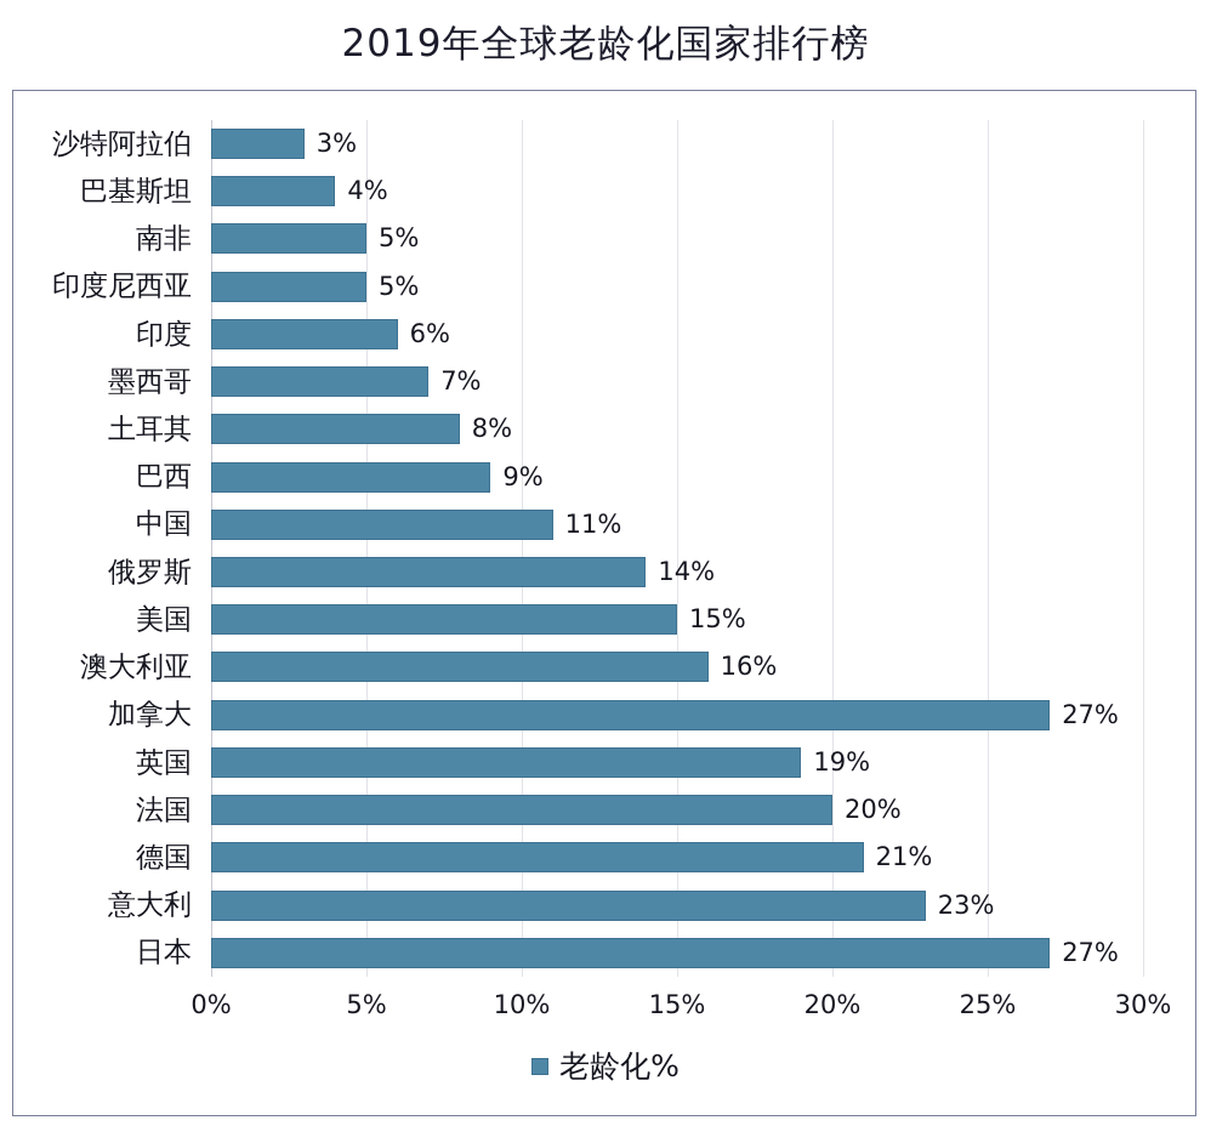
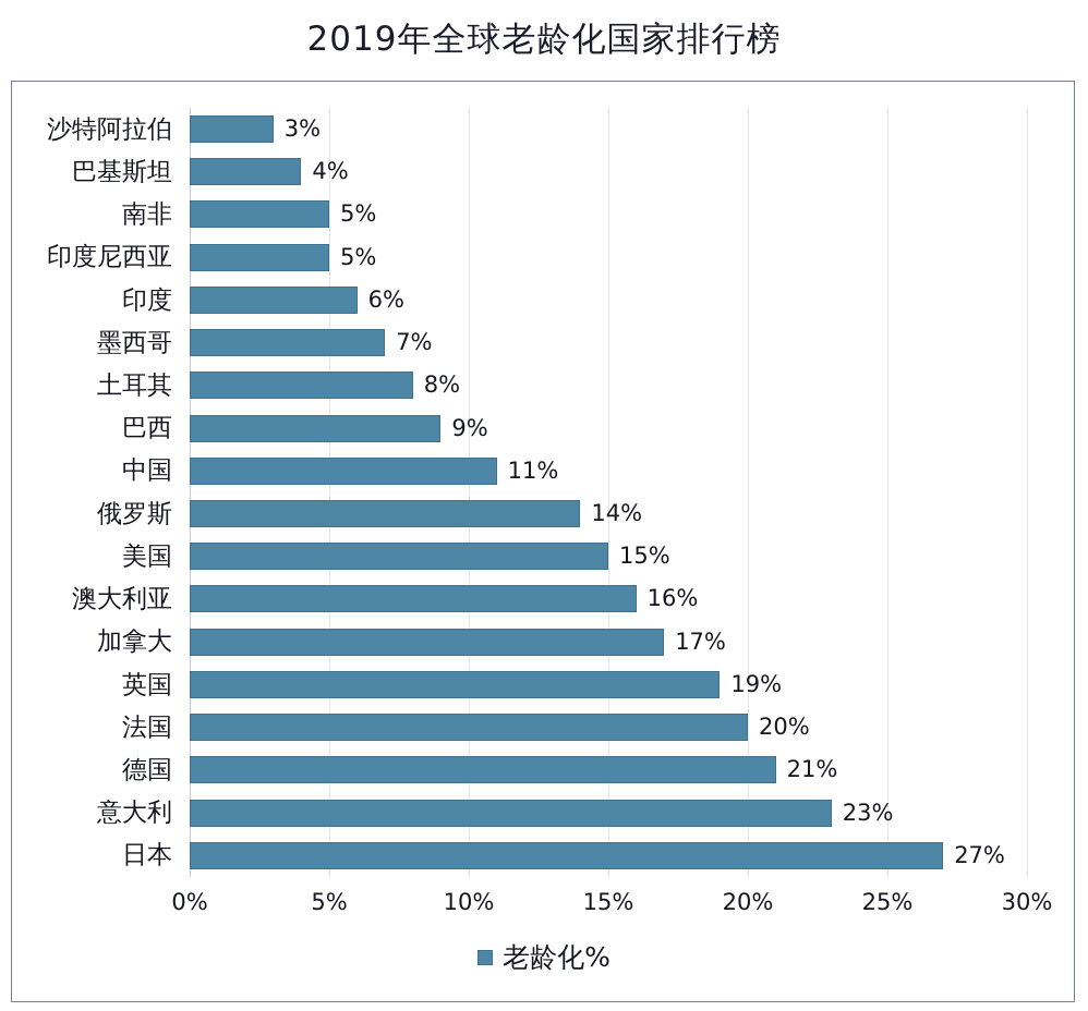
加拿大: 27% -> 17%
